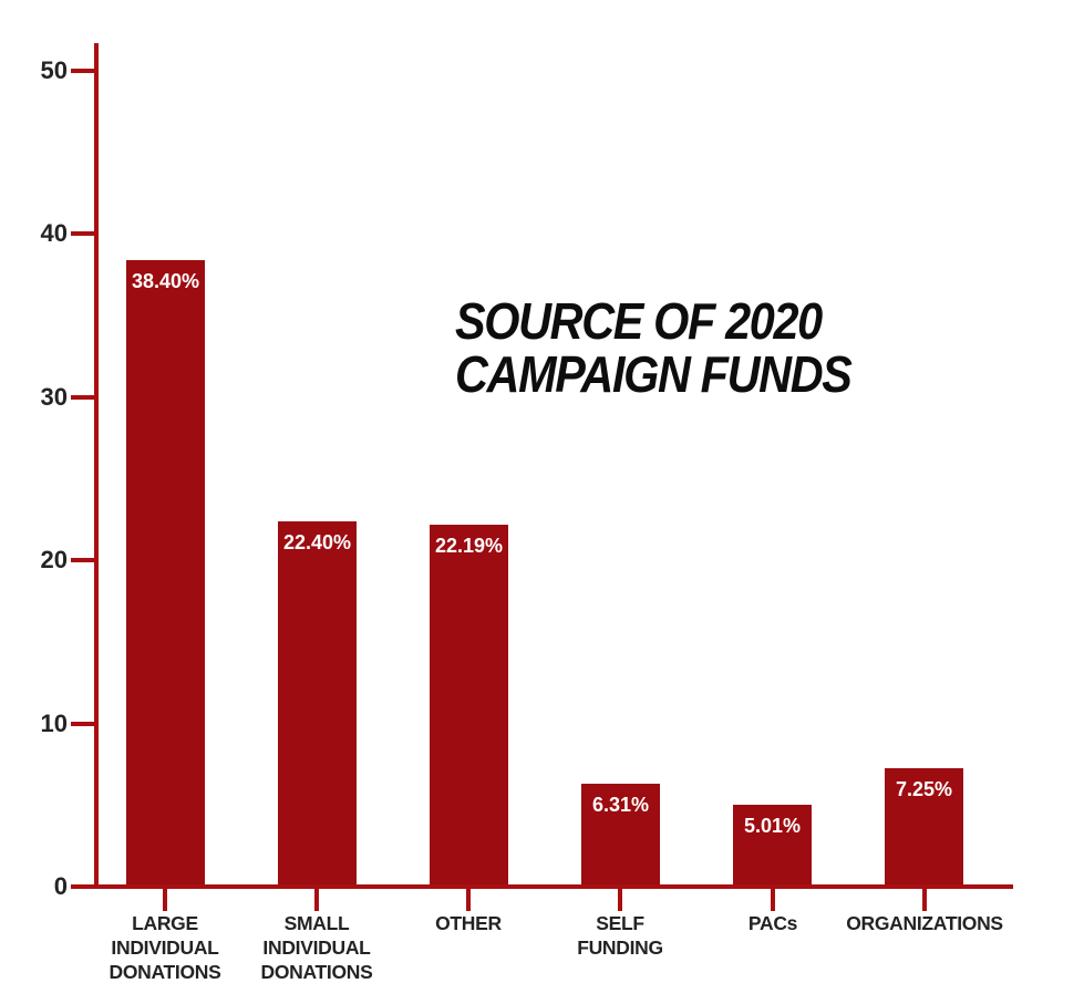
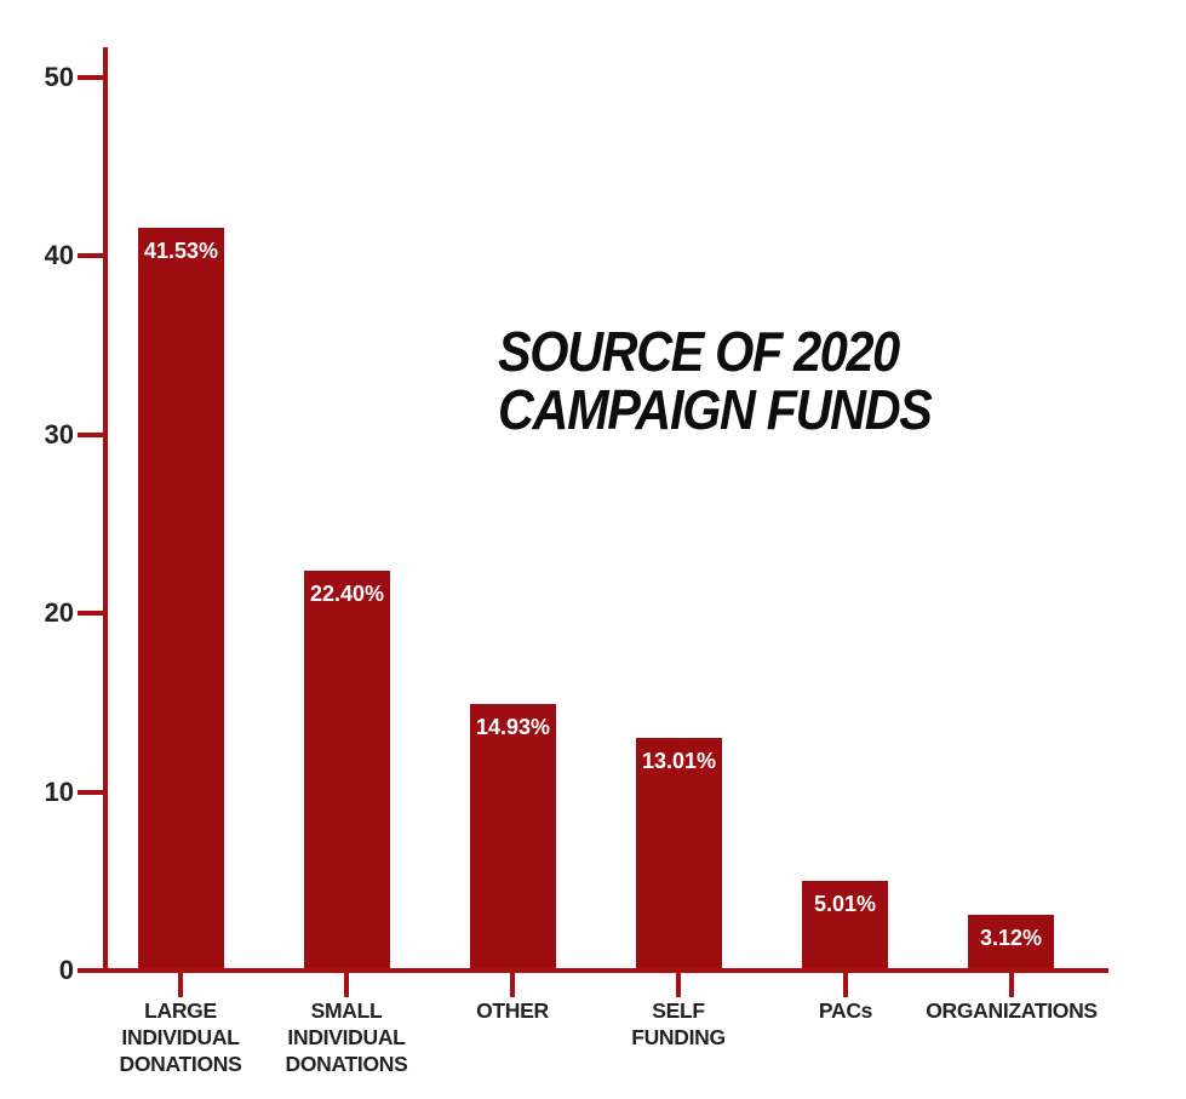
LARGE INDIVIDUAL DONATIONS: 38.40% -> 41.53%
OTHER: 22.19% -> 14.93%
SELF FUNDING: 6.31% -> 13.01%
ORGANIZATIONS: 7.25% -> 3.12%
